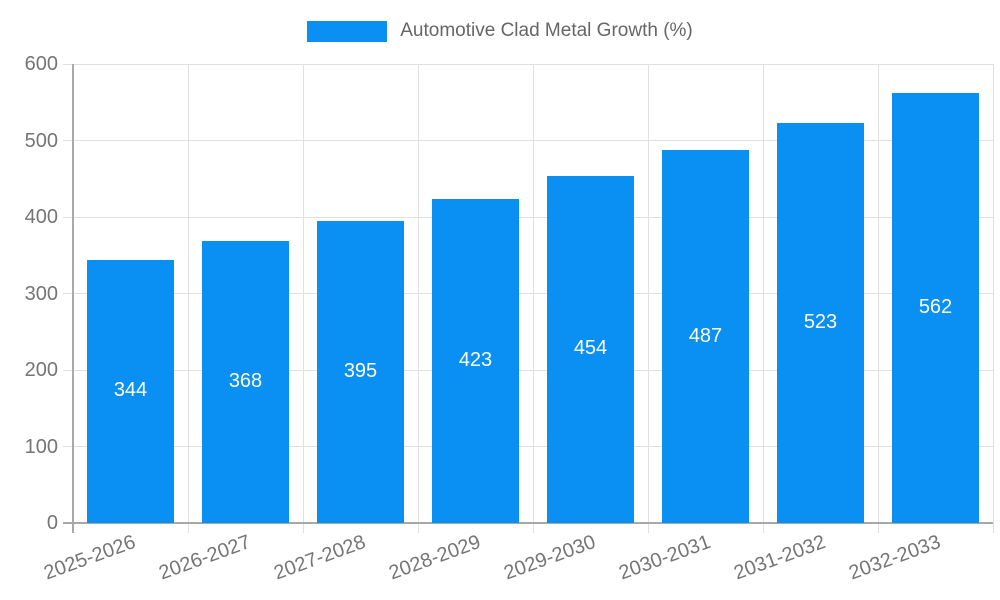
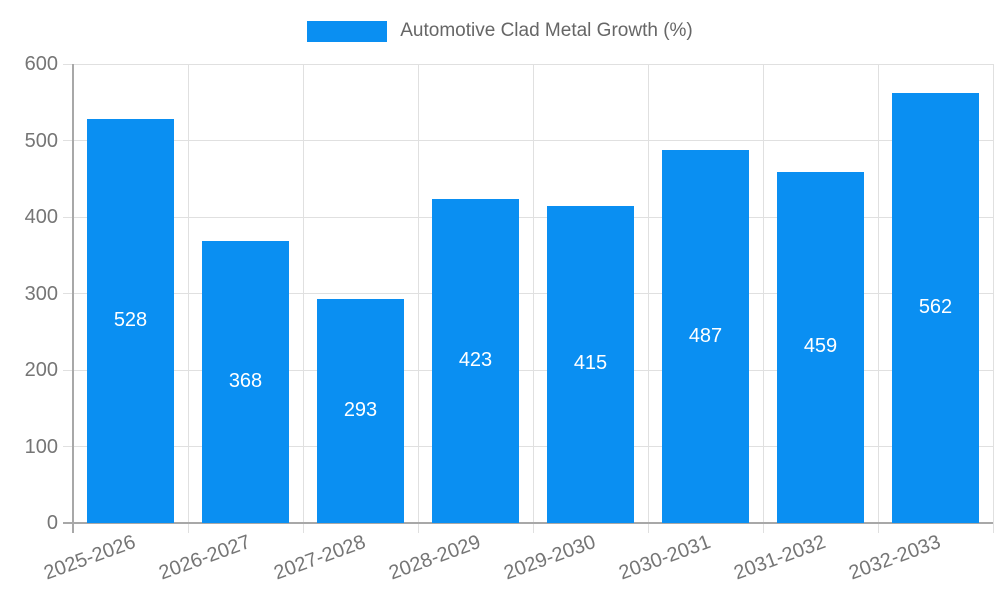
2025-2026: 344 -> 528
2027-2028: 395 -> 293
2029-2030: 454 -> 415
2031-2032: 523 -> 459
